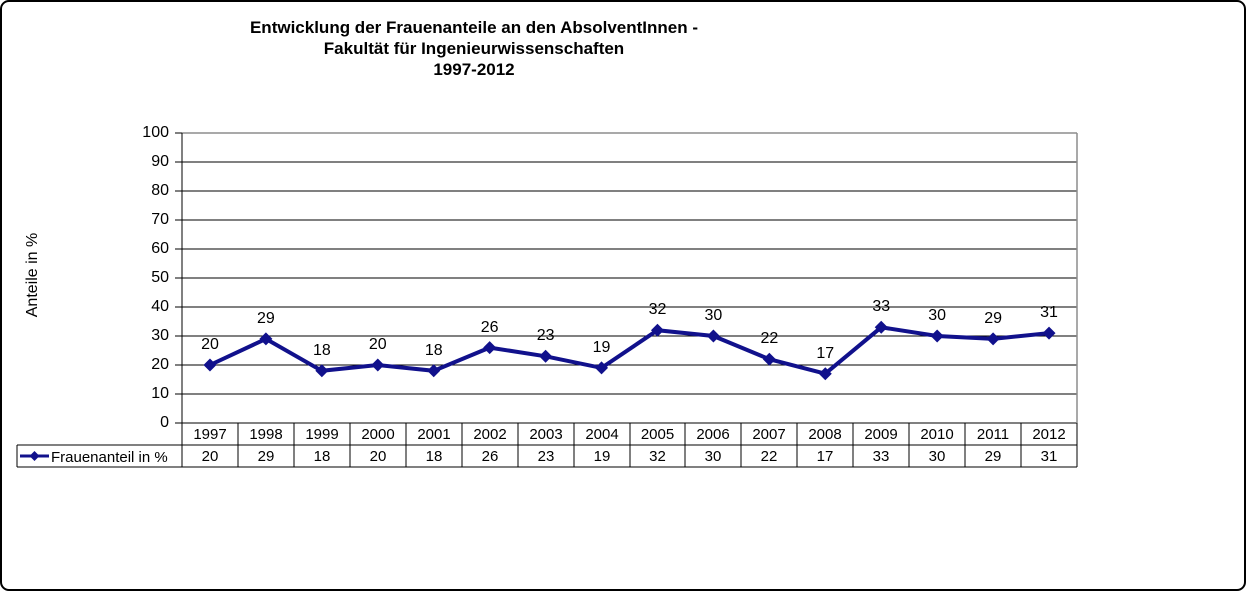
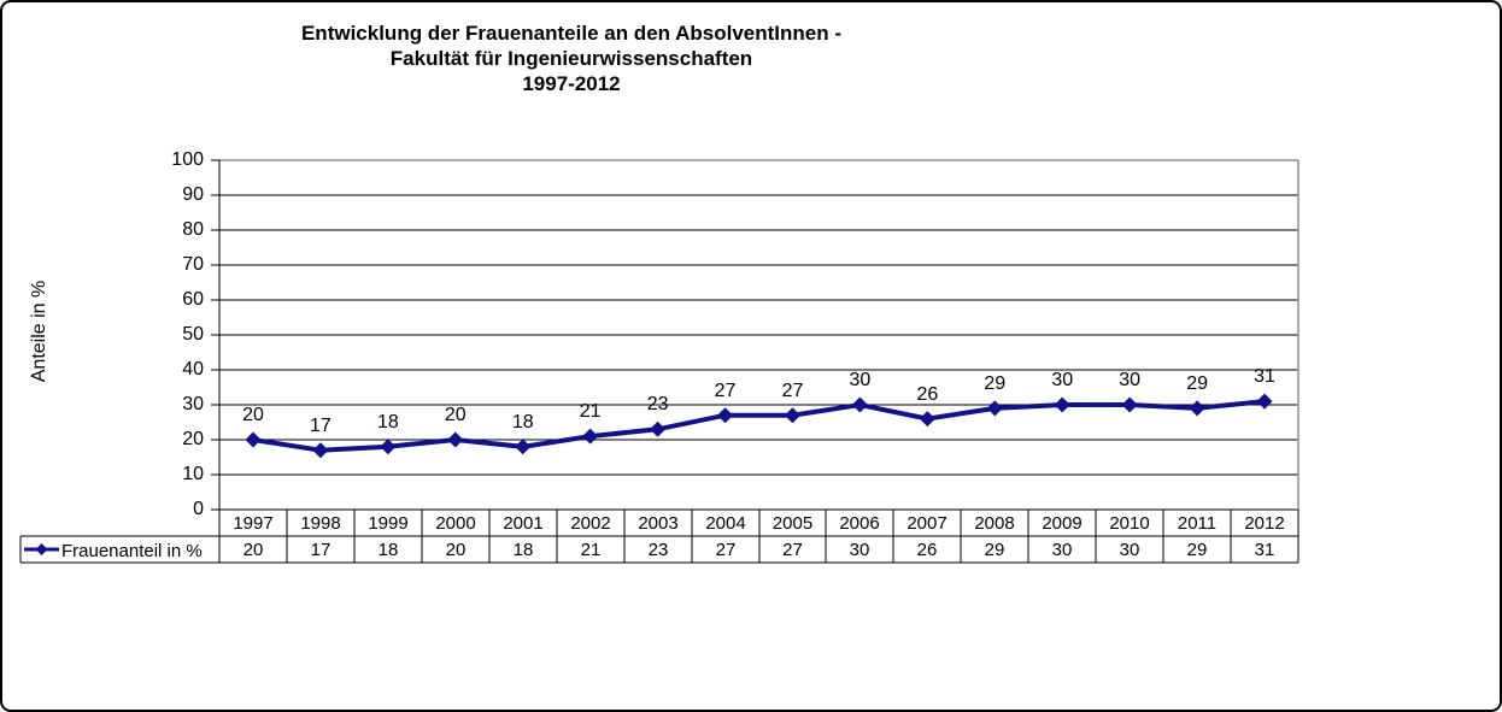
1998: 29 -> 17
2002: 26 -> 21
2004: 19 -> 27
2005: 32 -> 27
2007: 22 -> 26
2008: 17 -> 29
2009: 33 -> 30
